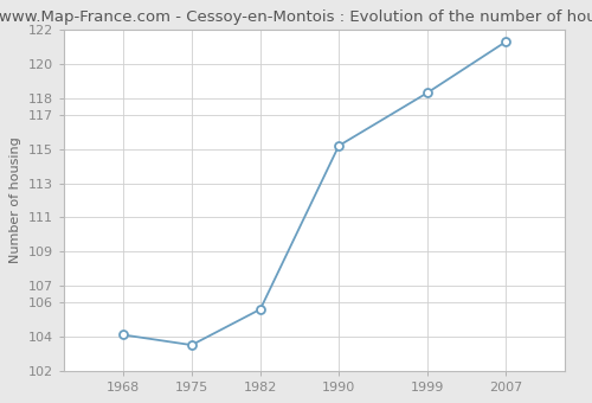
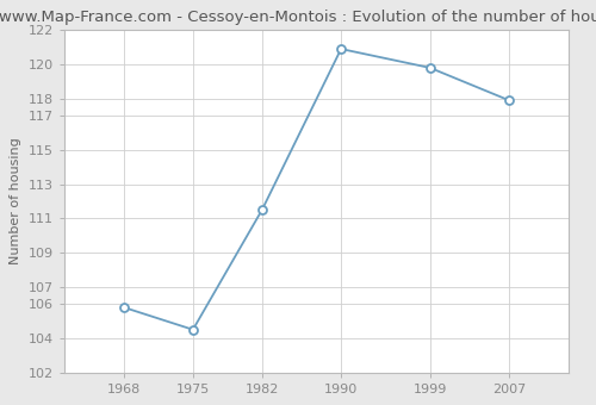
1968: 104.1 -> 105.8
1975: 103.5 -> 104.5
1982: 105.6 -> 111.5
1990: 115.2 -> 120.9
1999: 118.3 -> 119.8
2007: 121.3 -> 117.9
